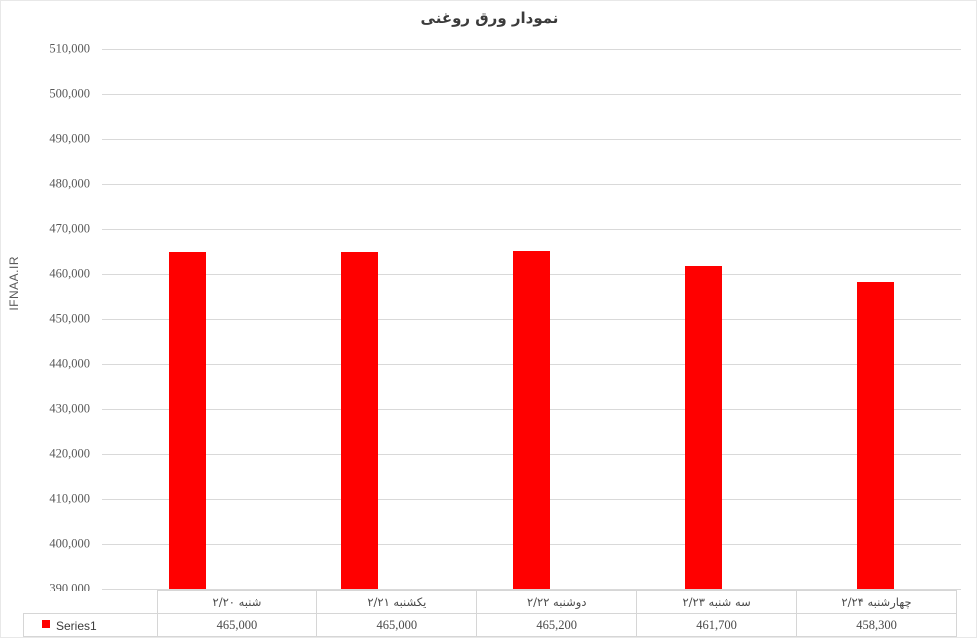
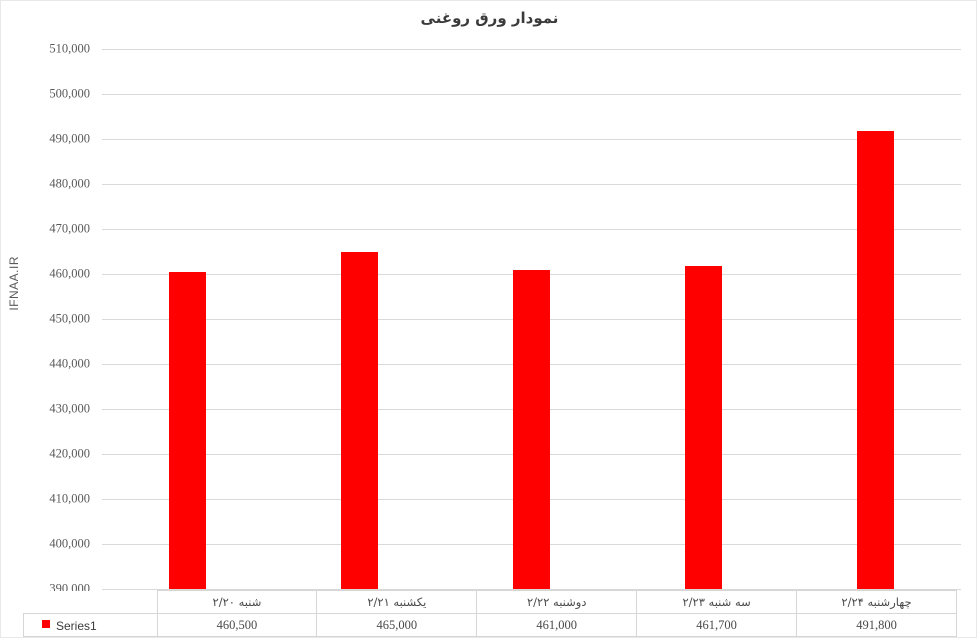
شنبه ۲/۲۰: 465,000 -> 460,500
دوشنبه ۲/۲۲: 465,200 -> 461,000
چهارشنبه ۲/۲۴: 458,300 -> 491,800
